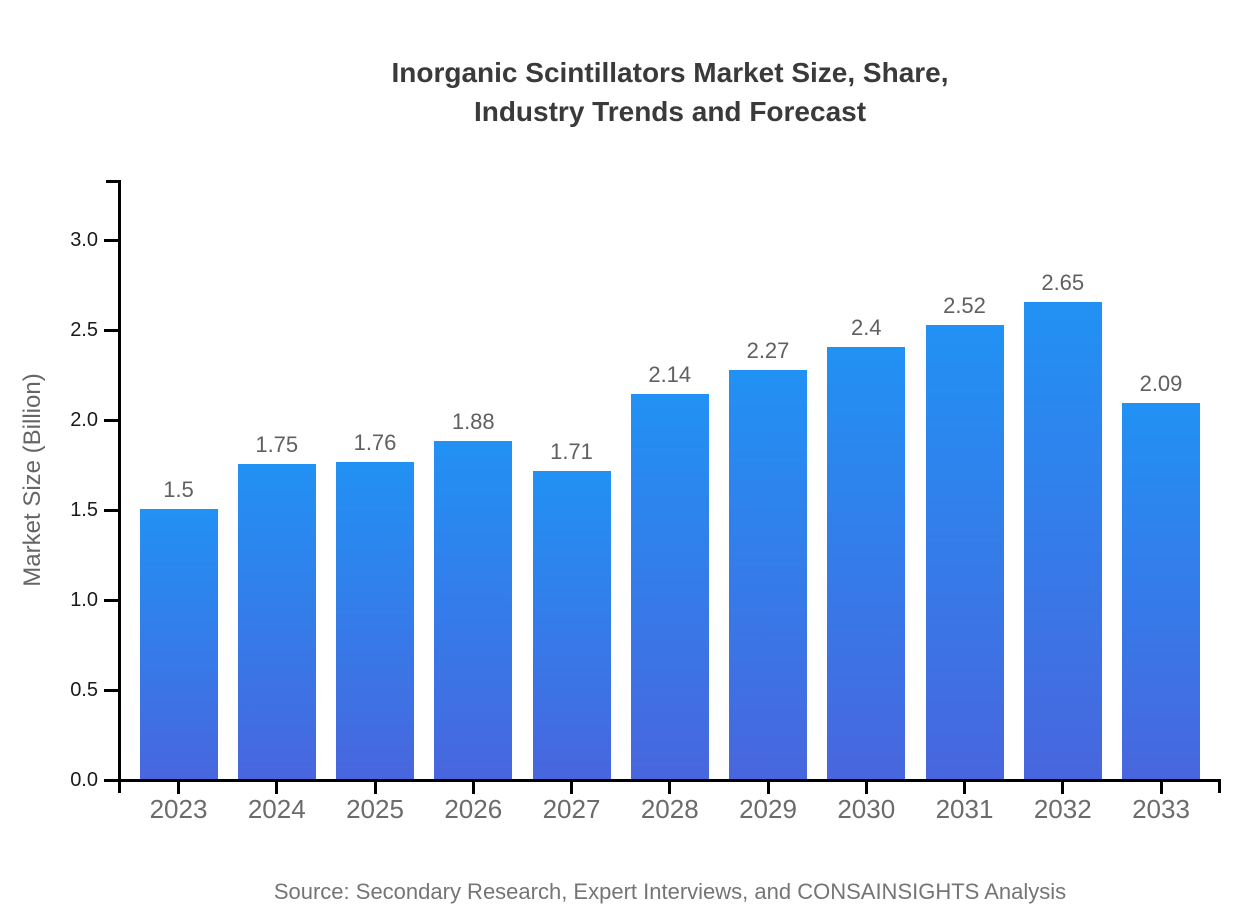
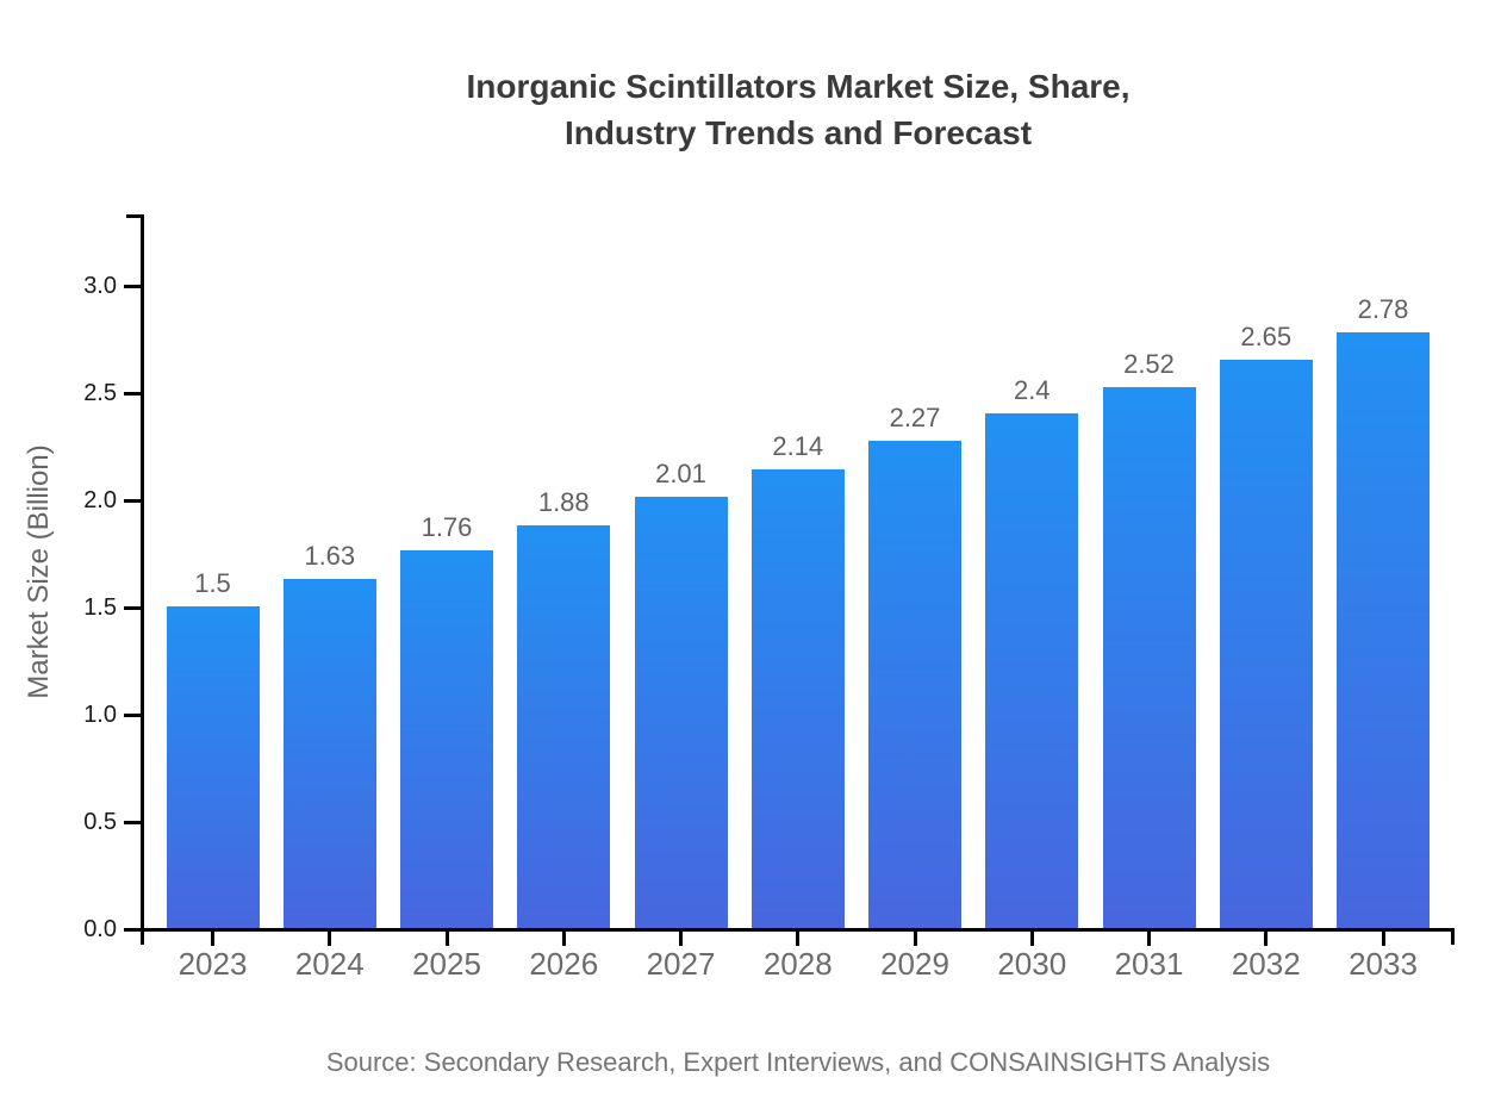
2024: 1.75 -> 1.63
2027: 1.71 -> 2.01
2033: 2.09 -> 2.78
